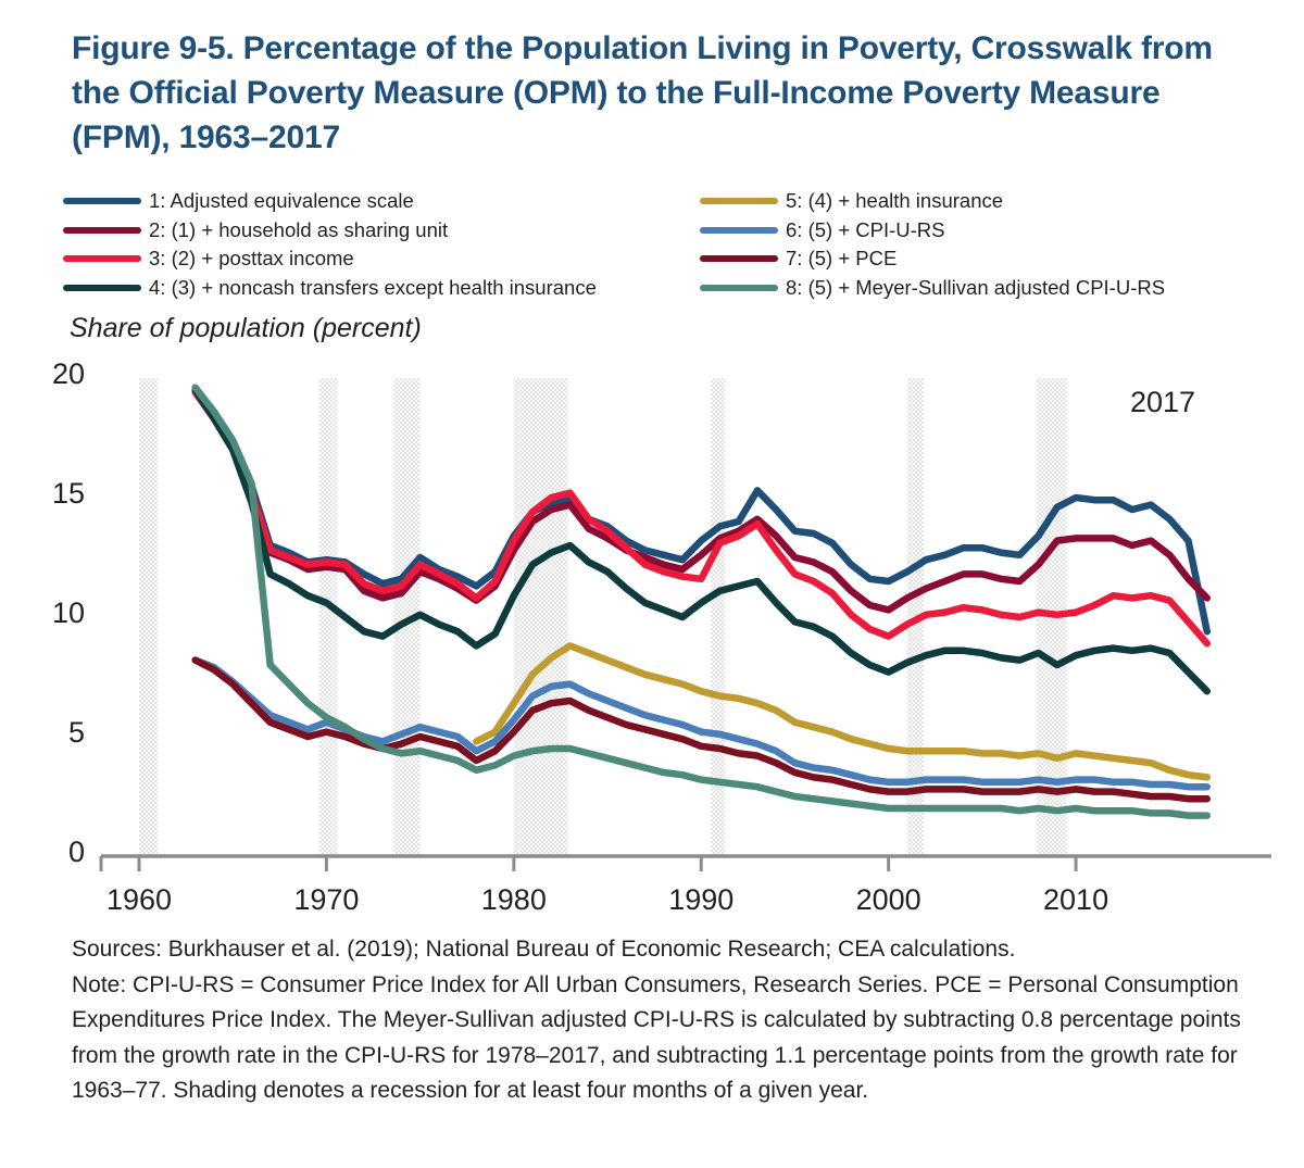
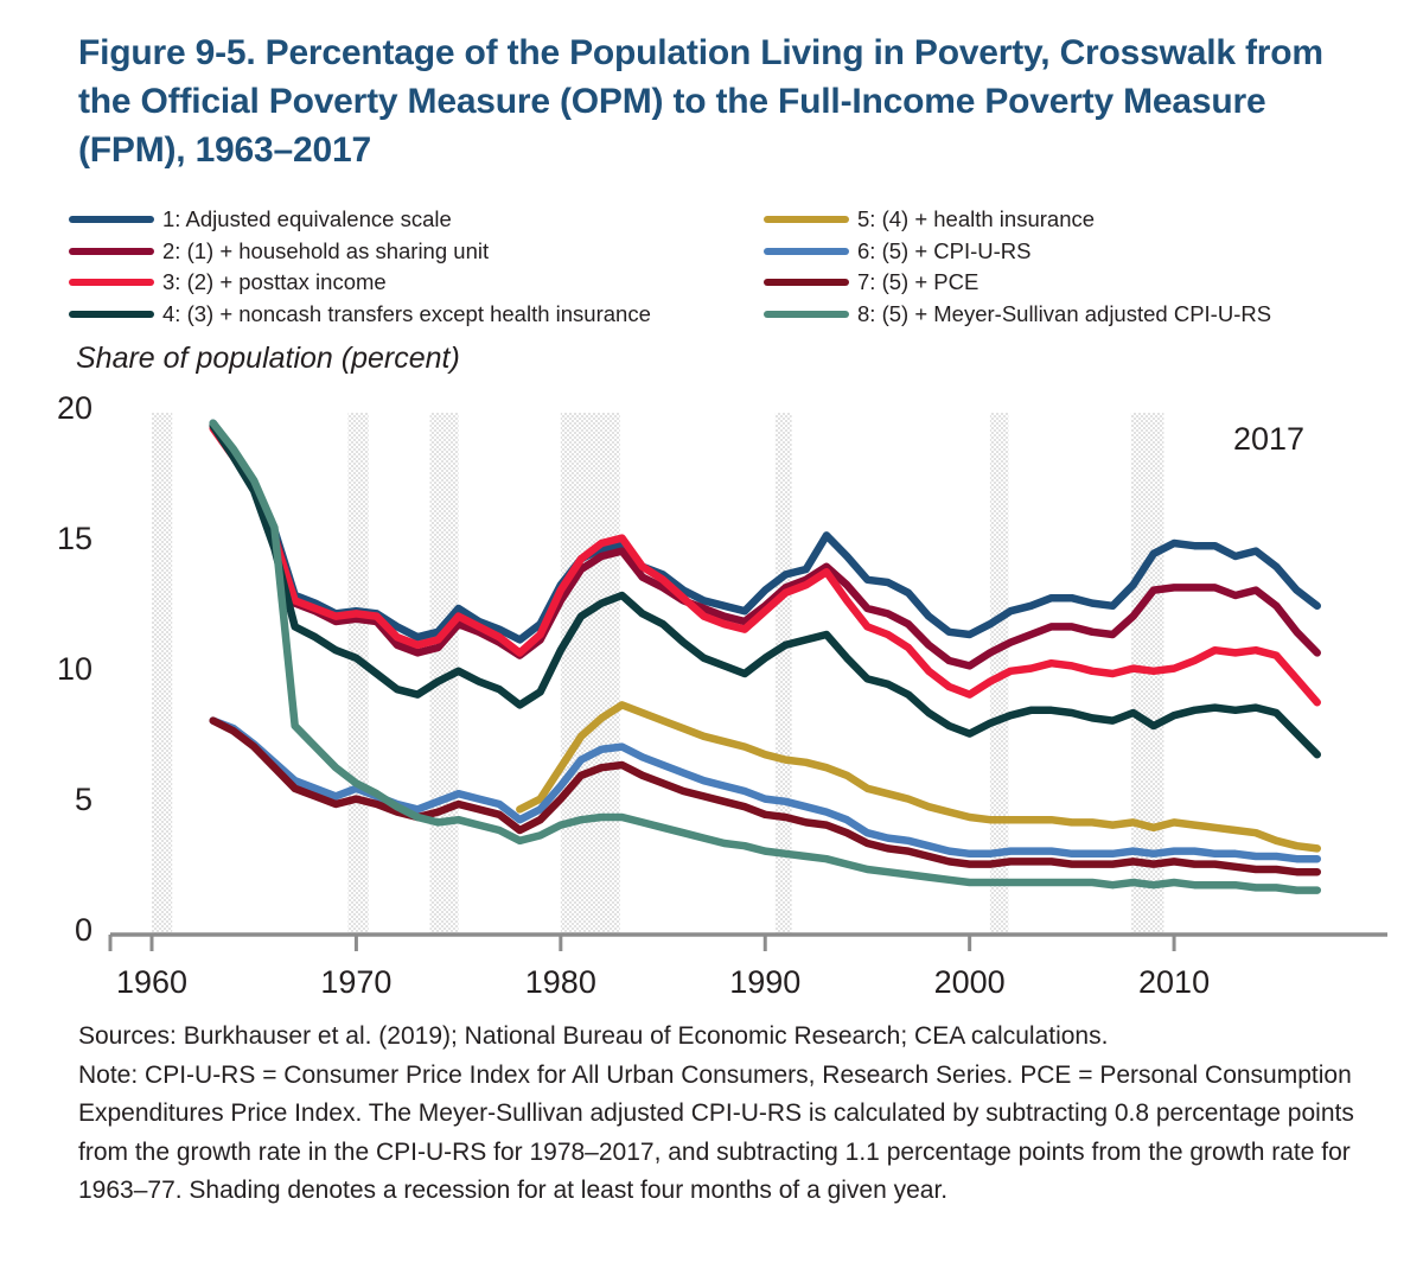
3: (2) + posttax income/1990: 11.6 -> 12.4
1: Adjusted equivalence scale/2017: 9.4 -> 12.6
